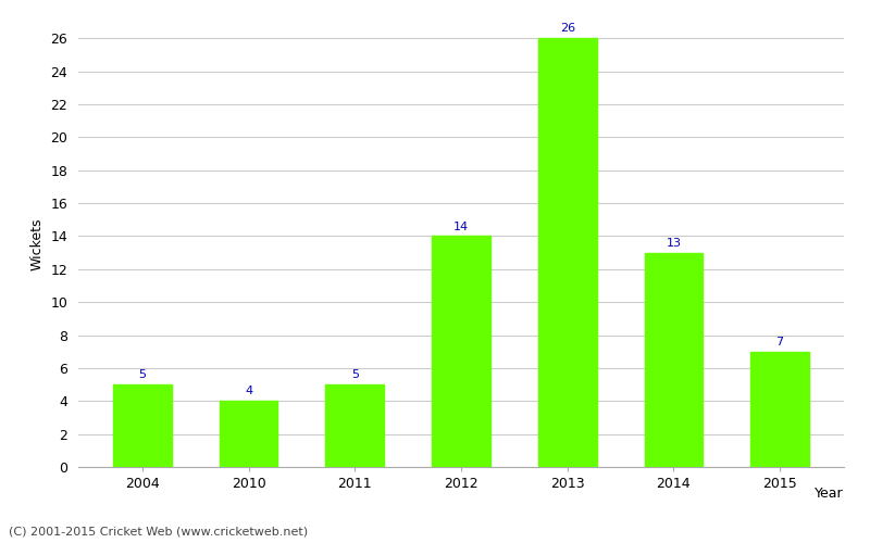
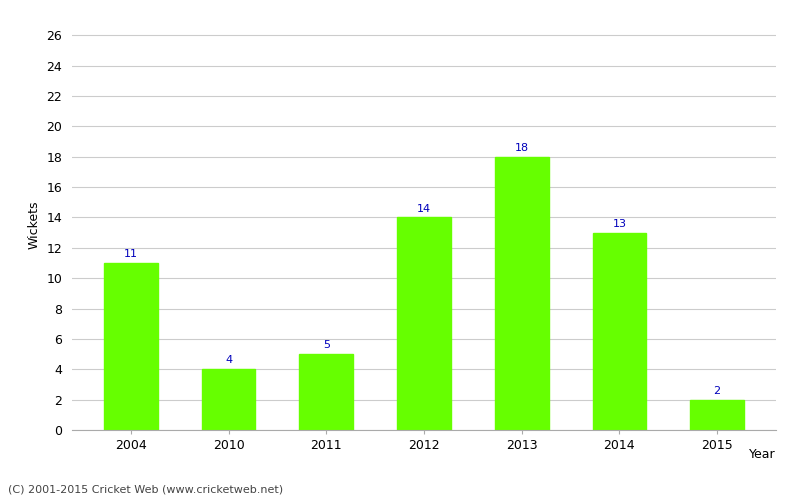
2004: 5 -> 11
2013: 26 -> 18
2015: 7 -> 2
